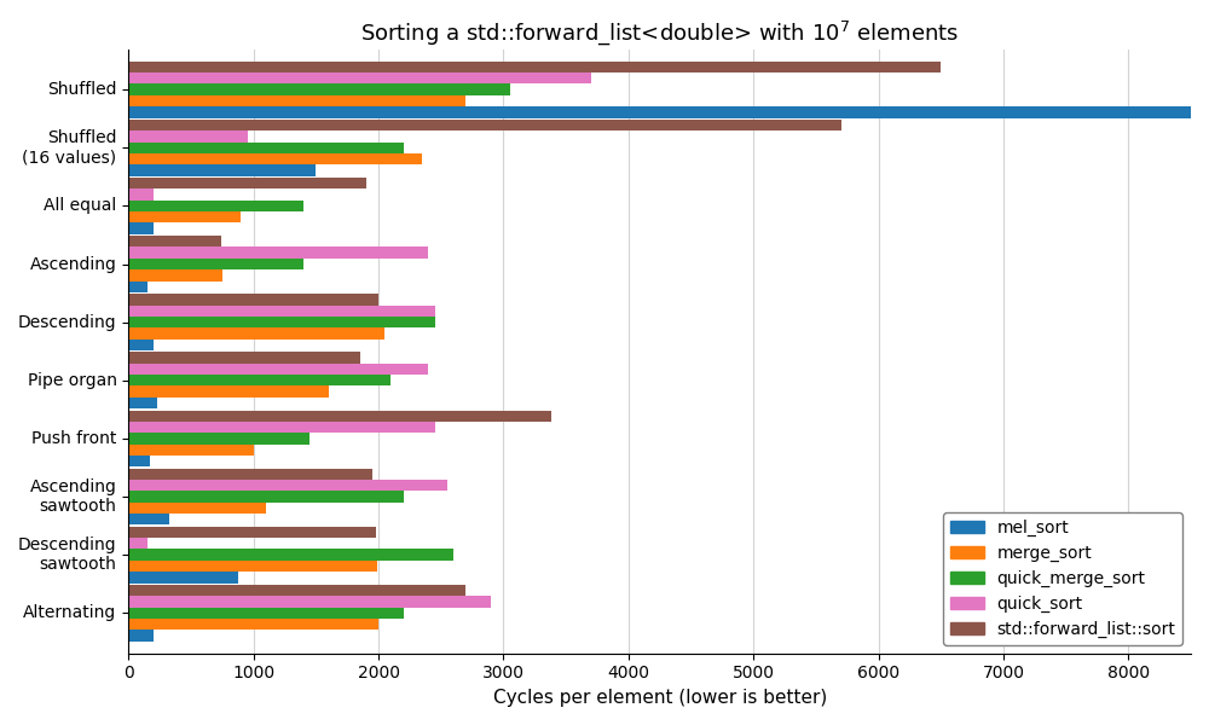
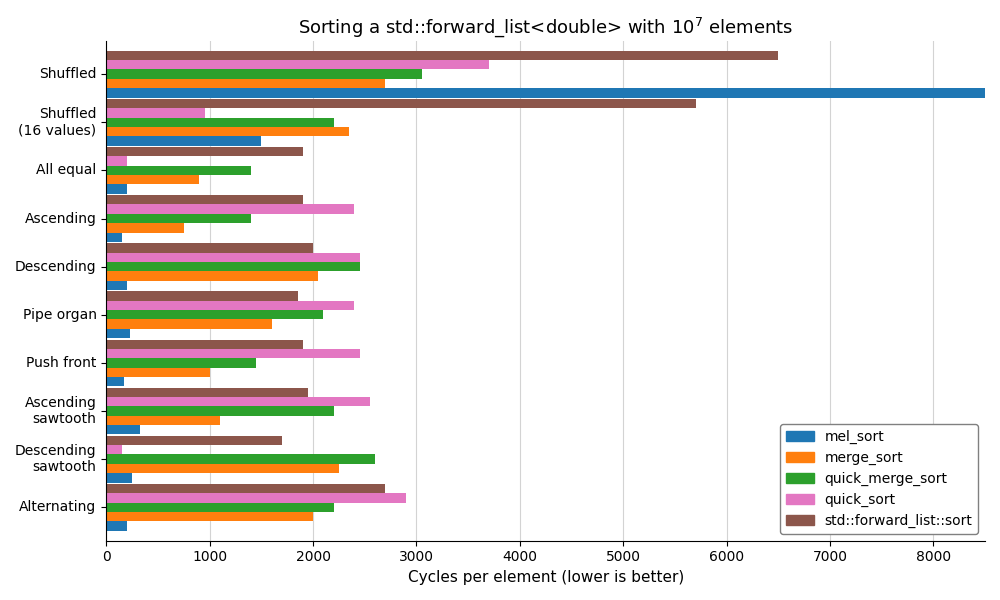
std::forward_list::sort/Ascending: 740 -> 1900
std::forward_list::sort/Push front: 3380 -> 1900
std::forward_list::sort/Descending sawtooth: 1980 -> 1700
merge_sort/Descending sawtooth: 1990 -> 2250
mel_sort/Descending sawtooth: 880 -> 250
